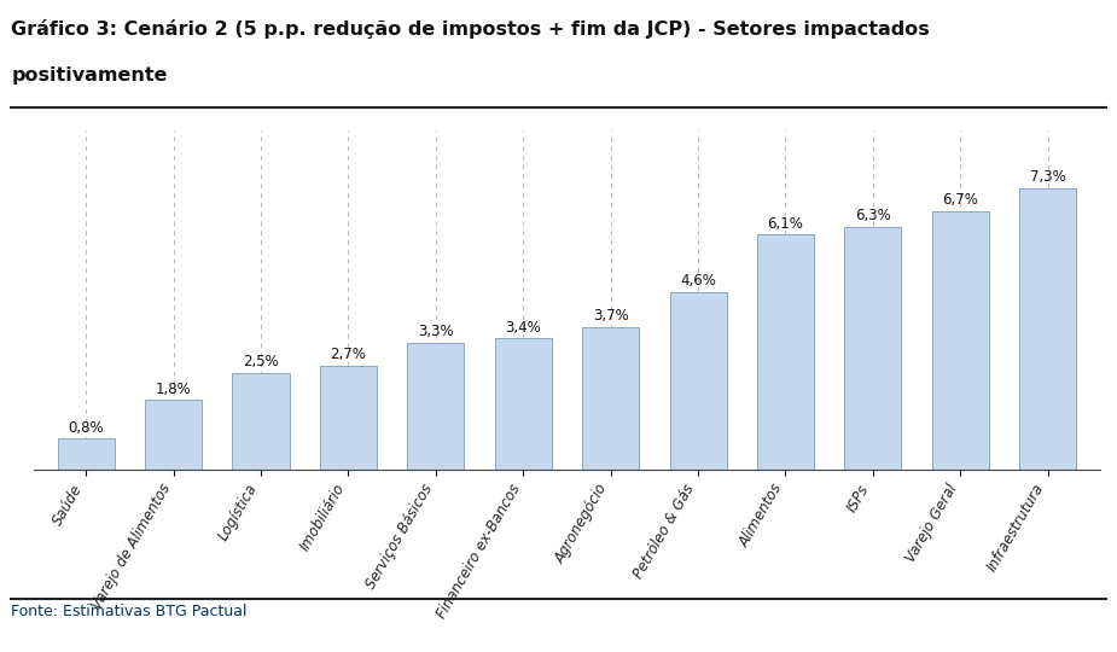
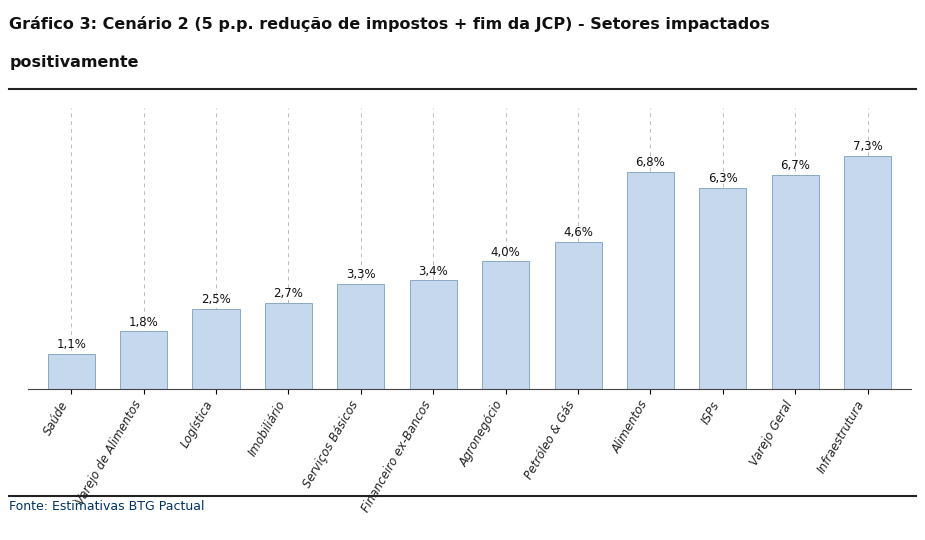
Saúde: 0,8% -> 1,1%
Agronegócio: 3,7% -> 4,0%
Alimentos: 6,1% -> 6,8%
